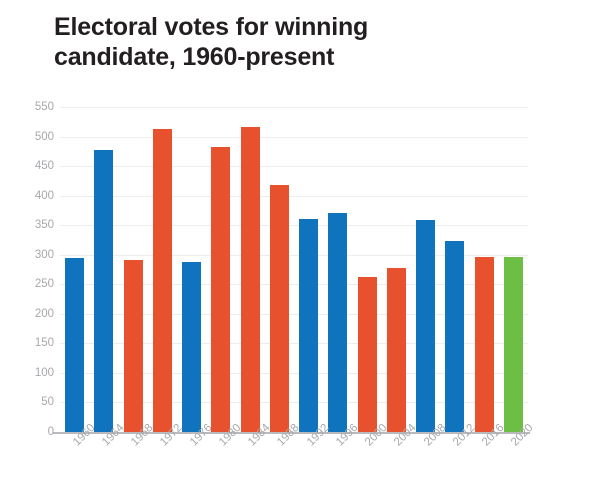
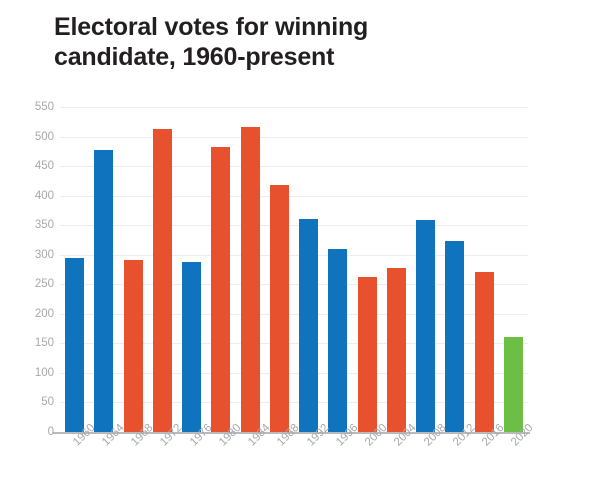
1996: 370 -> 310
2016: 300 -> 270
2020: 300 -> 160
